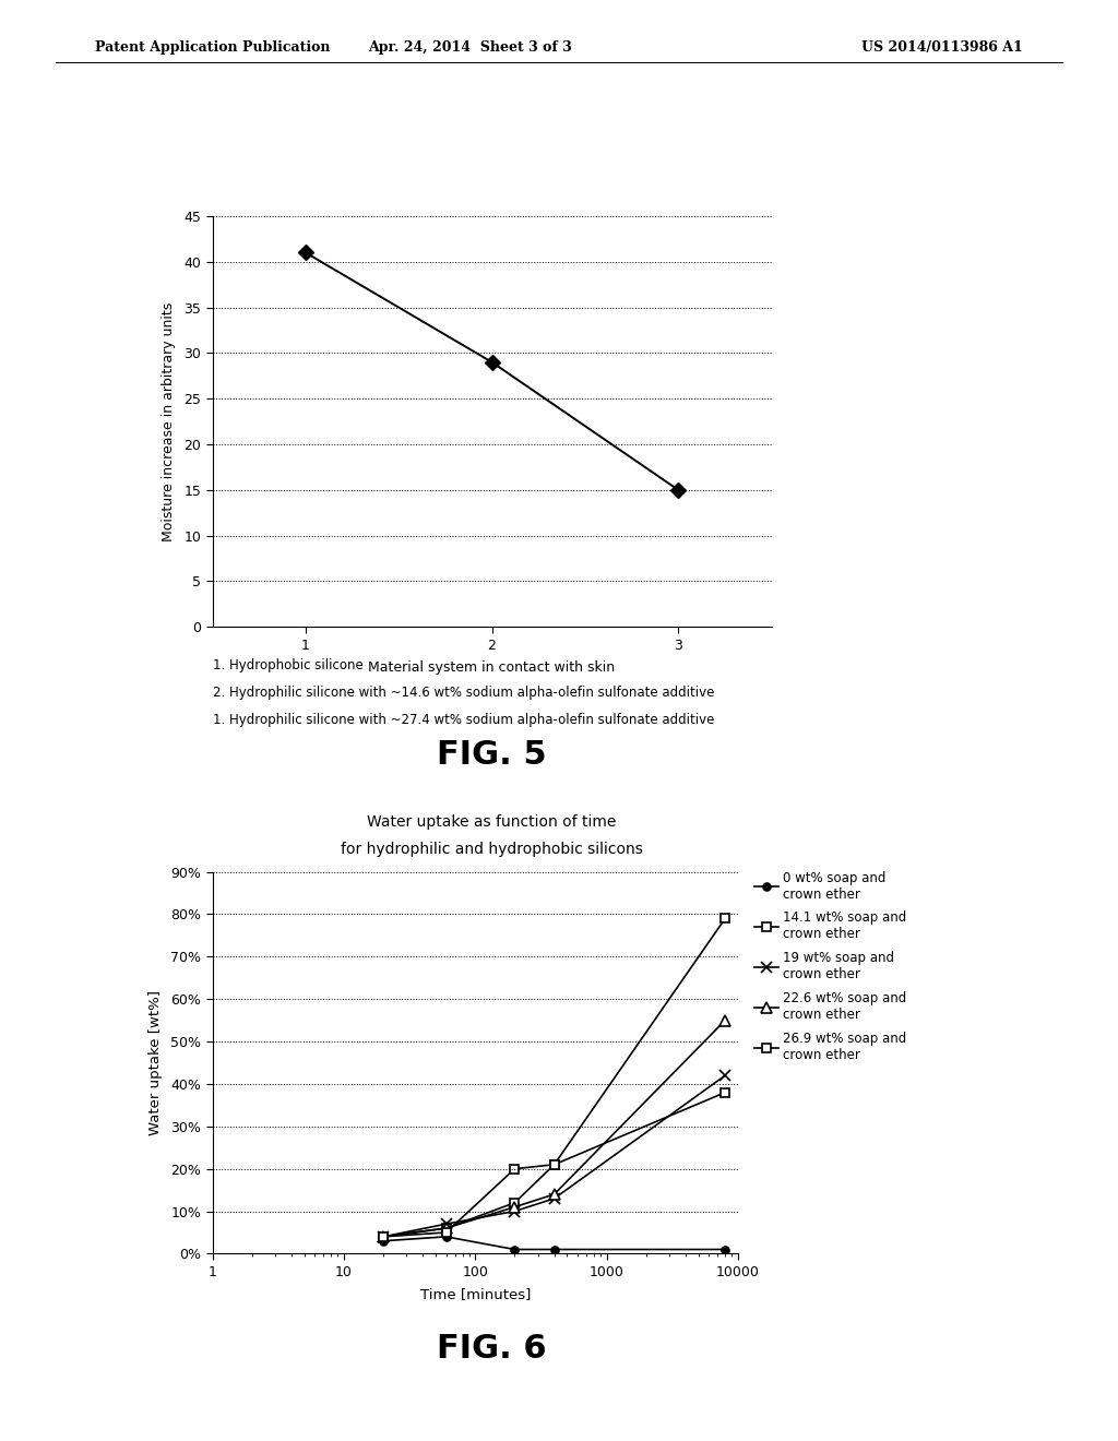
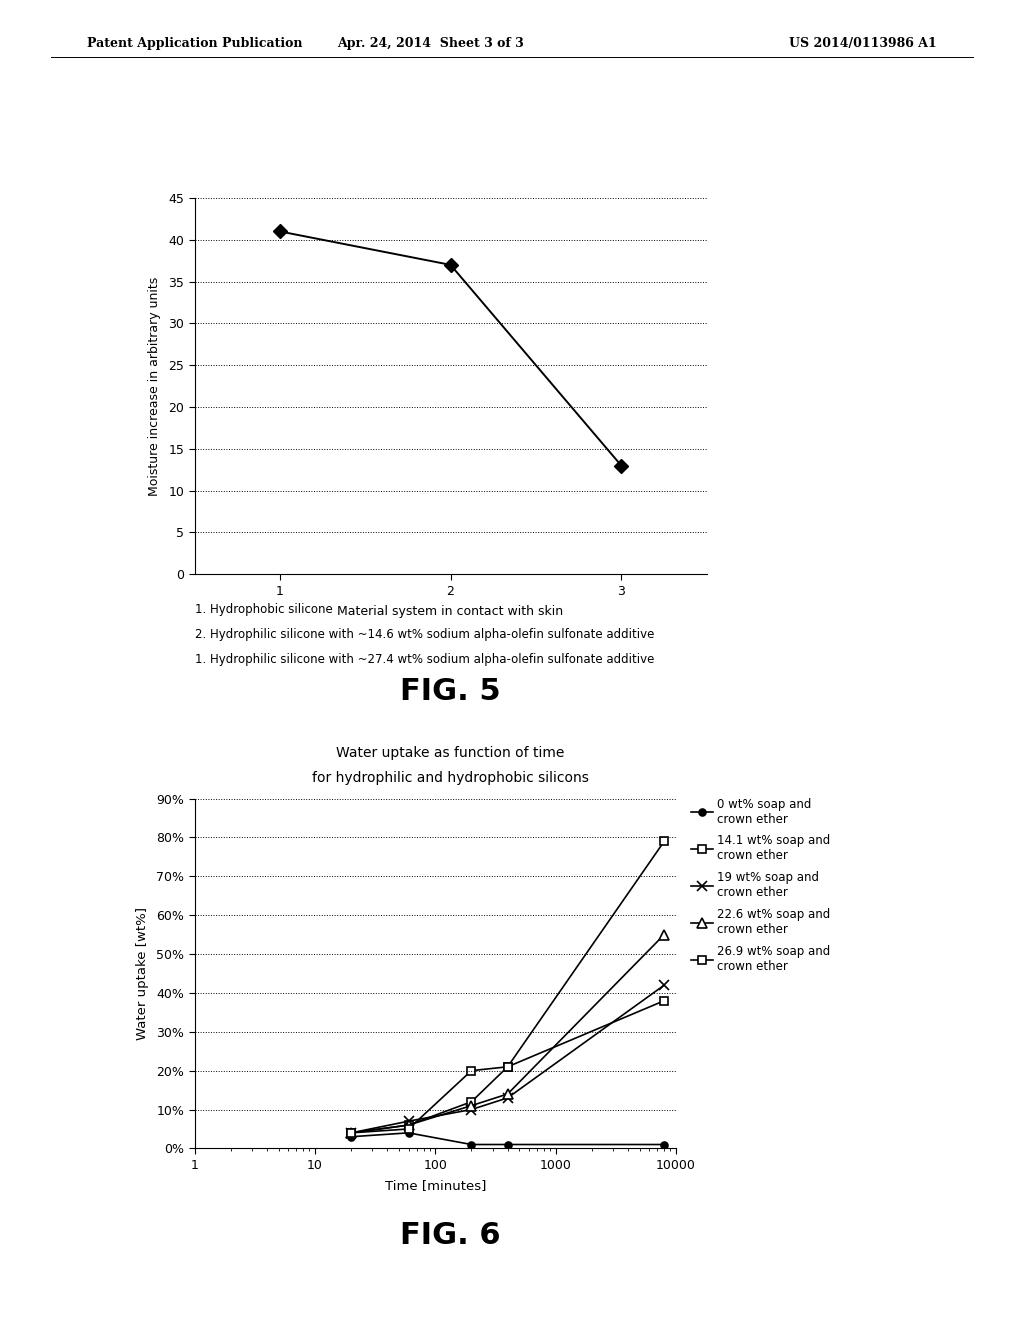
2: 29 -> 37
3: 15 -> 13
